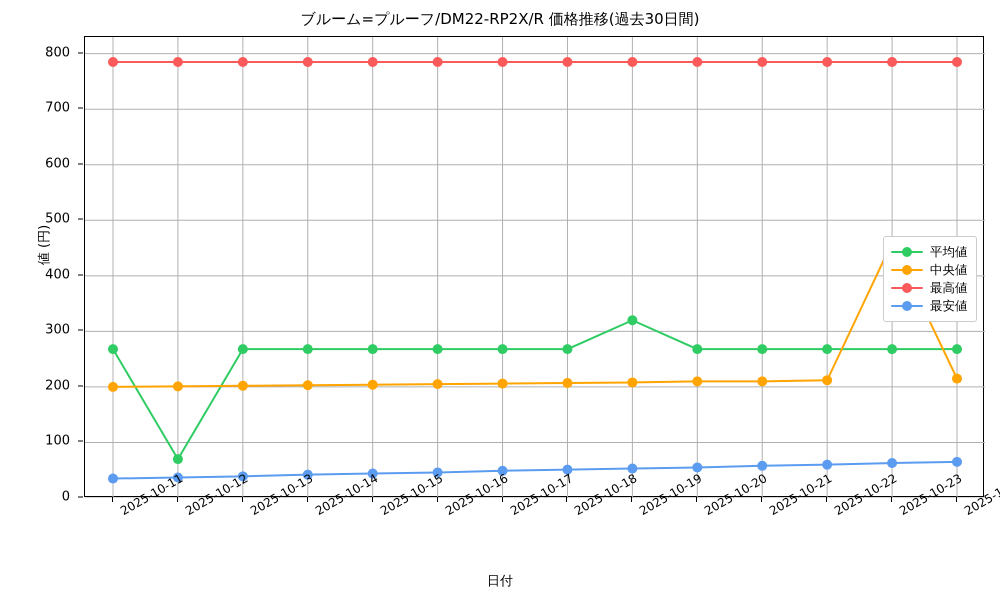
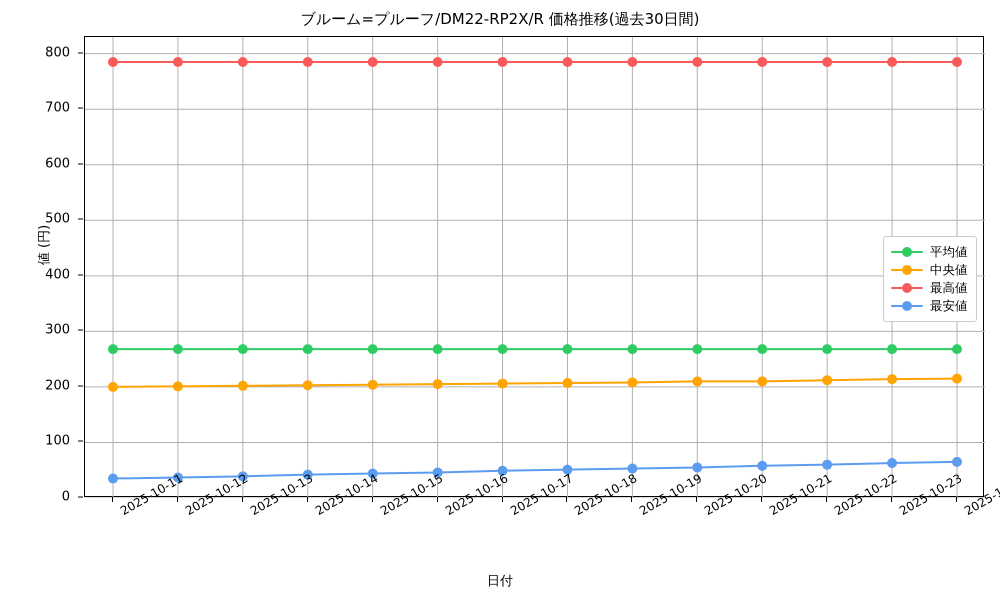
平均値/2025-10-12: 70 -> 270
平均値/2025-10-19: 320 -> 270
中央値/2025-10-23: 460 -> 210
